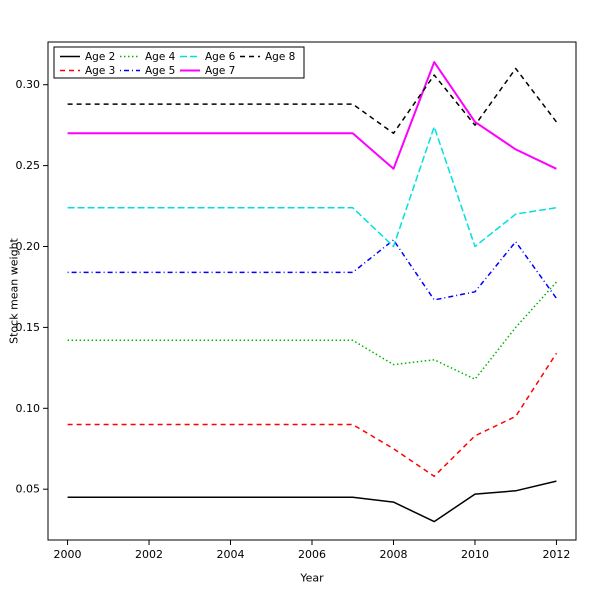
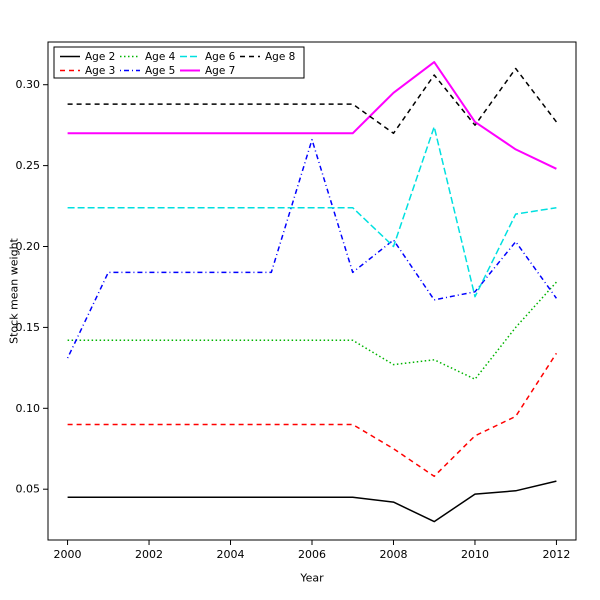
Age 5/2000: 0.184 -> 0.131
Age 5/2006: 0.184 -> 0.266
Age 7/2008: 0.248 -> 0.295
Age 6/2010: 0.200 -> 0.169
